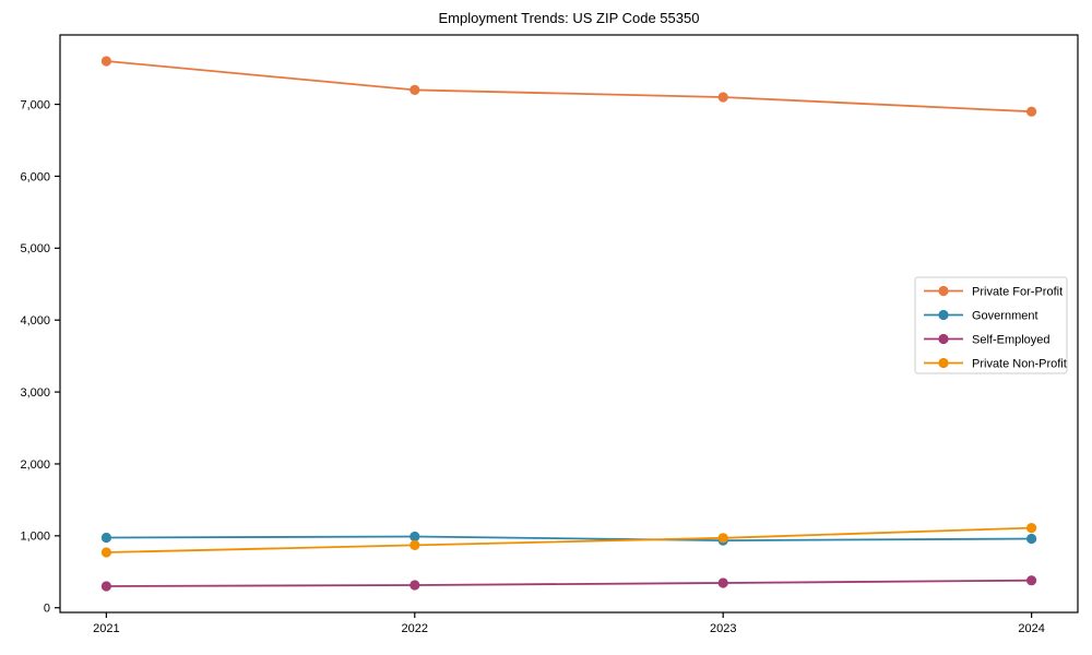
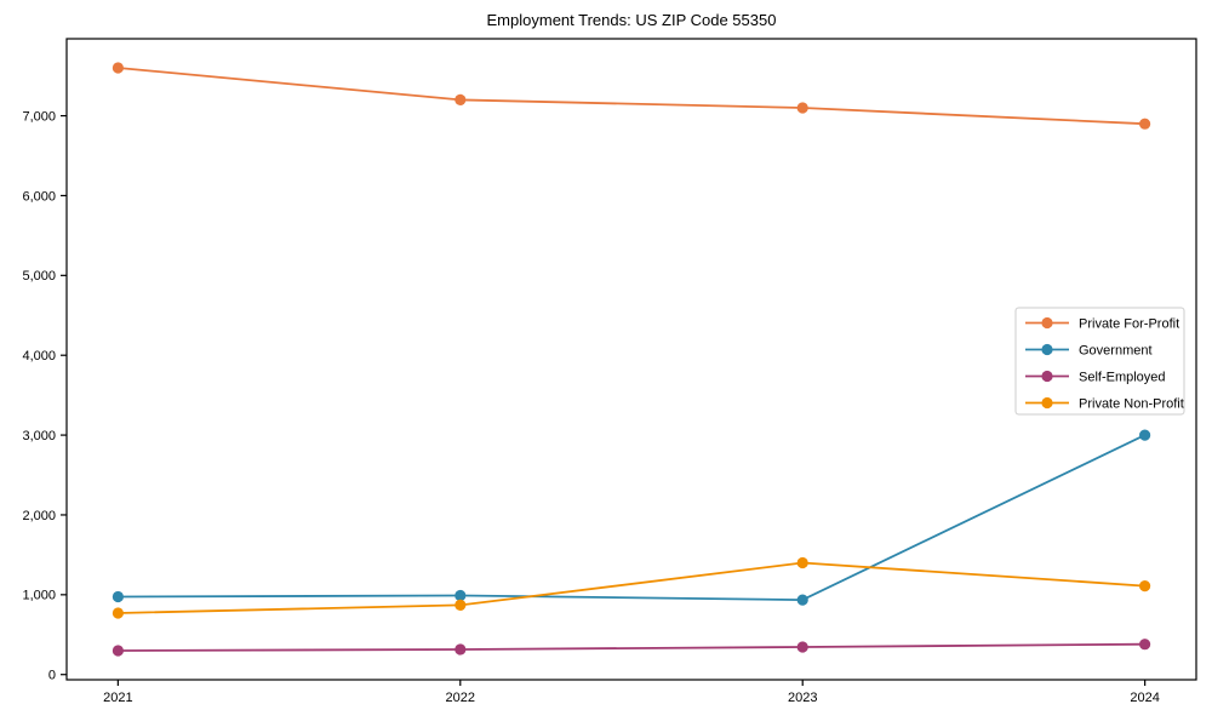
Private Non-Profit/2023: 1000 -> 1400
Government/2024: 1000 -> 3000
